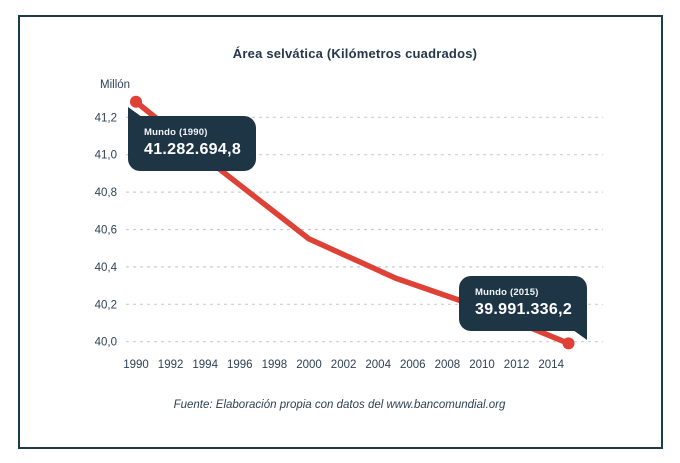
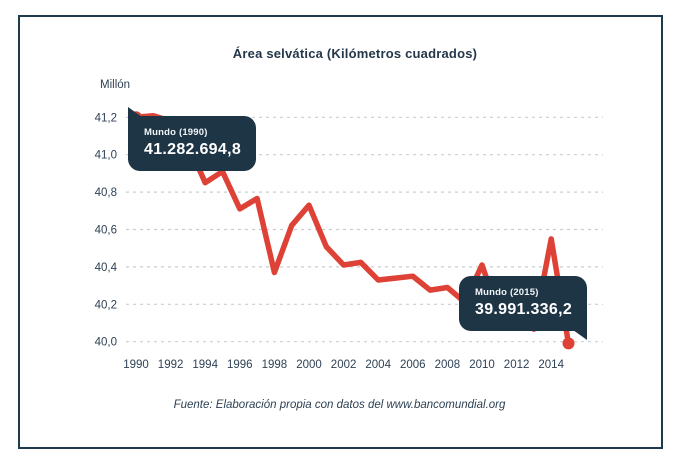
1990: 41,28 -> 41,20
1992: 41,13 -> 41,18
1994: 40,98 -> 40,85
1996: 40,84 -> 40,71
1998: 40,69 -> 40,37
2000: 40,55 -> 40,73
2002: 40,47 -> 40,41
2004: 40,38 -> 40,33
2006: 40,31 -> 40,35
2008: 40,24 -> 40,29
2010: 40,18 -> 40,41
2012: 40,10 -> 40,22
2014: 40,03 -> 40,55
